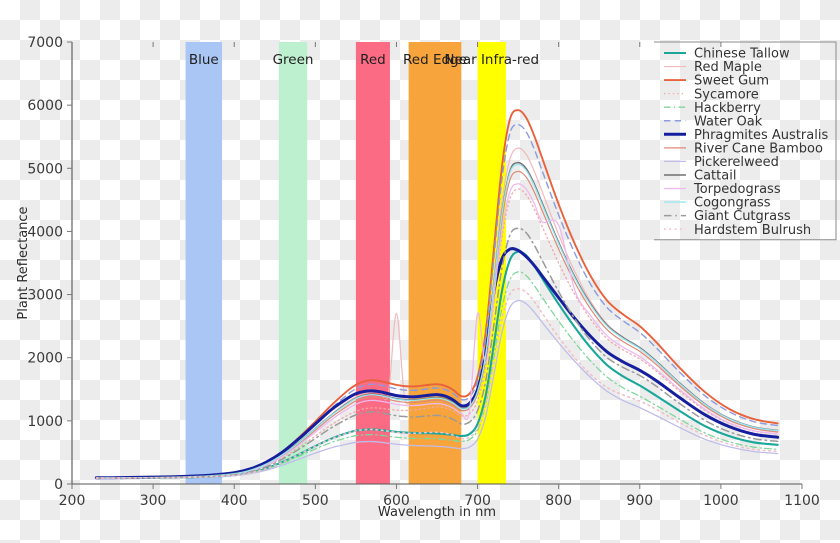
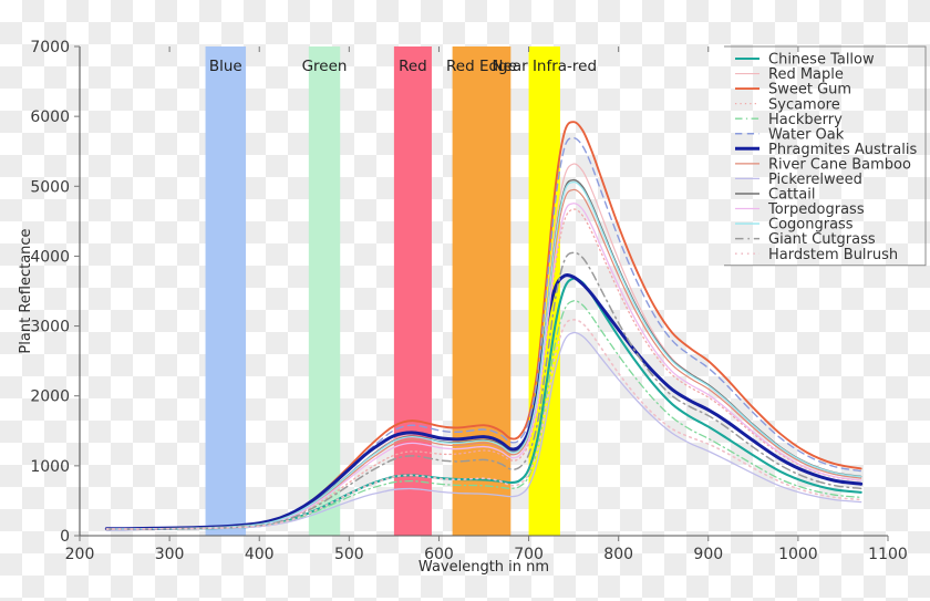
Red Maple/600: 2700 -> 1400
Torpedograss/700: 2700 -> 1400
Torpedograss/800: 4100 -> 3600
